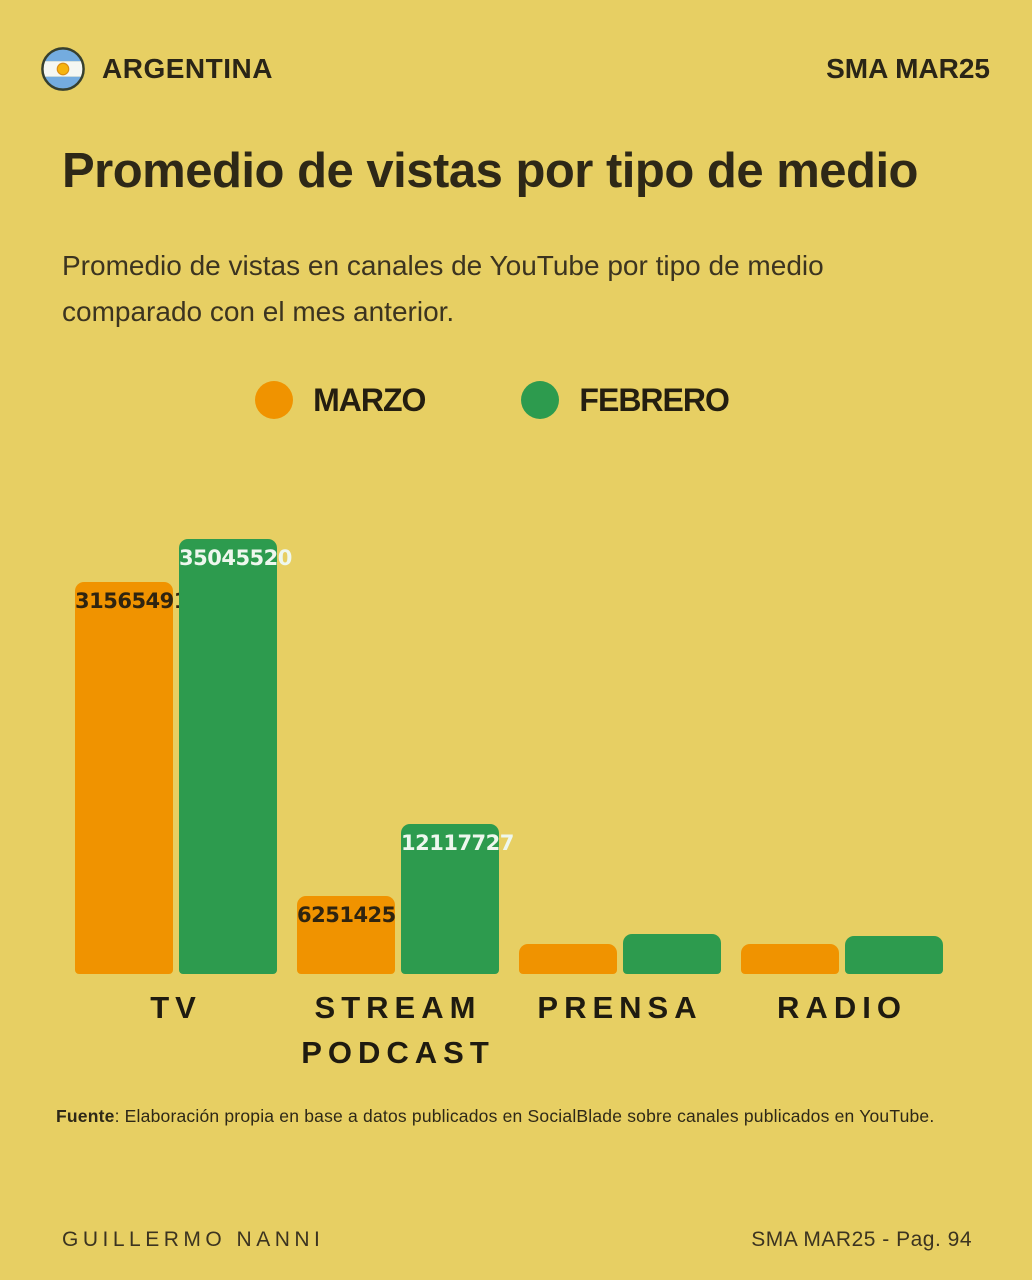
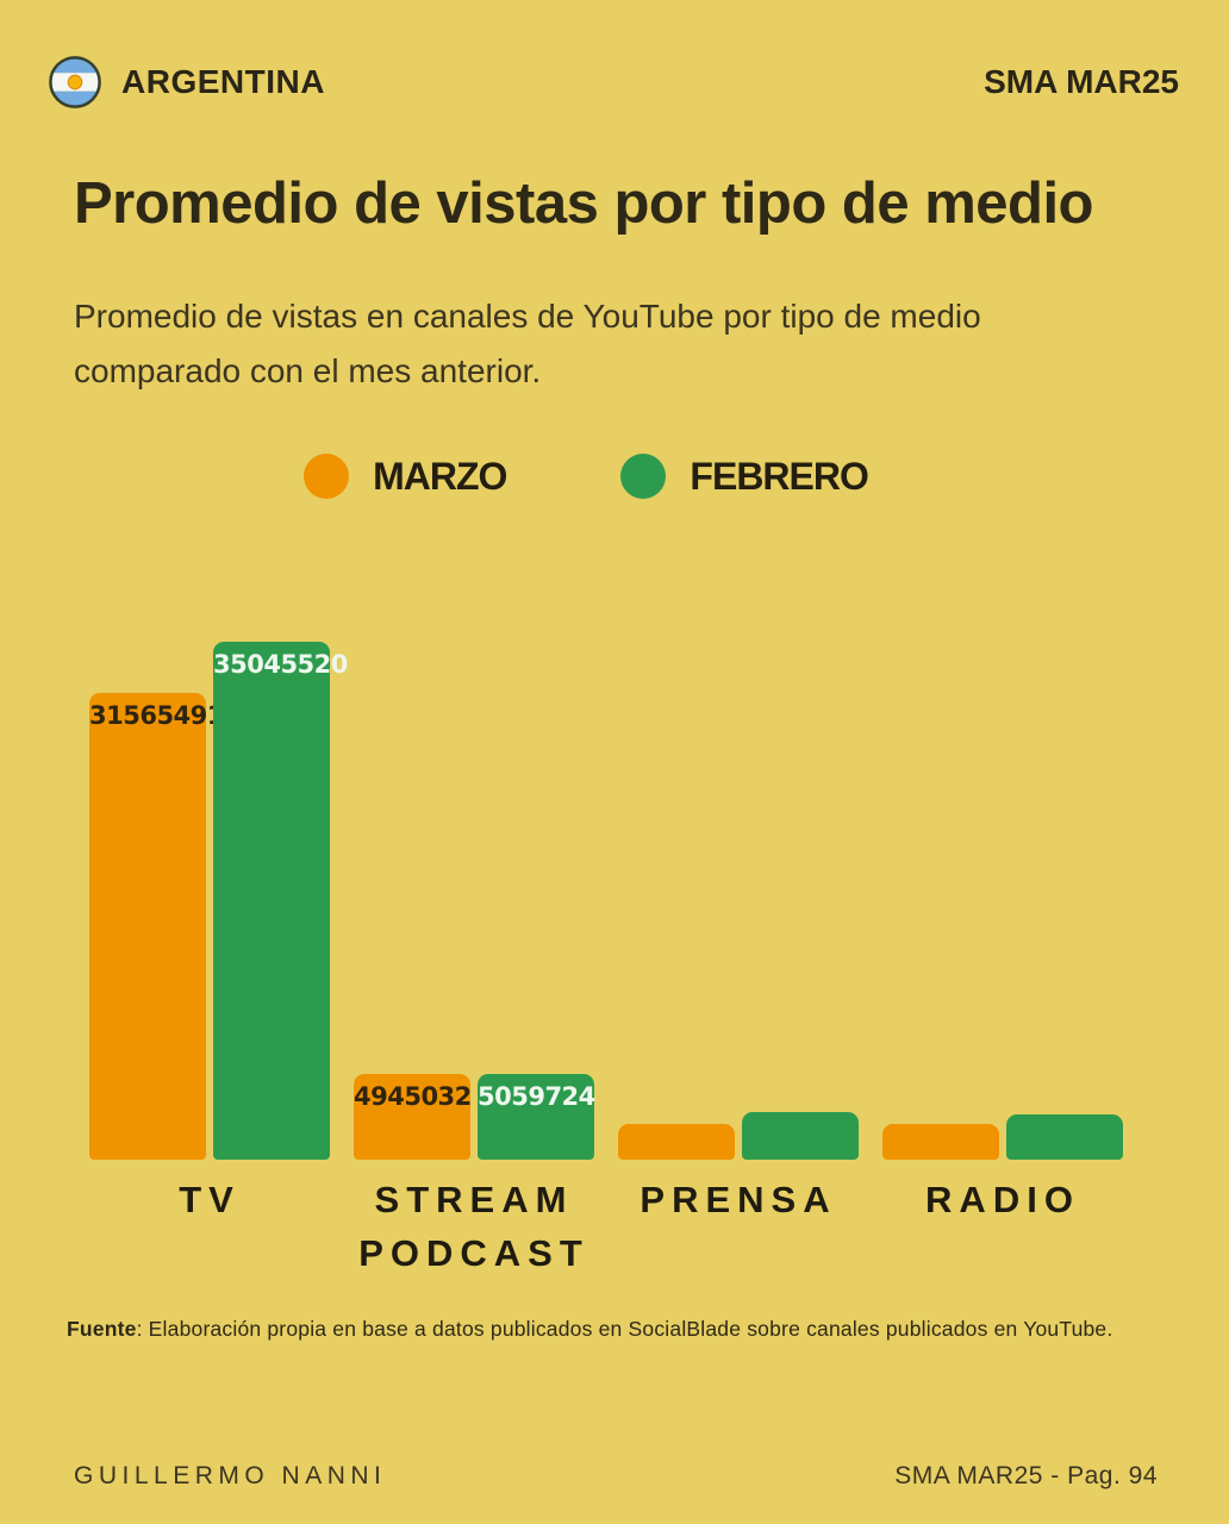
MARZO/STREAM PODCAST: 6251425 -> 4945032
FEBRERO/STREAM PODCAST: 12117727 -> 5059724
